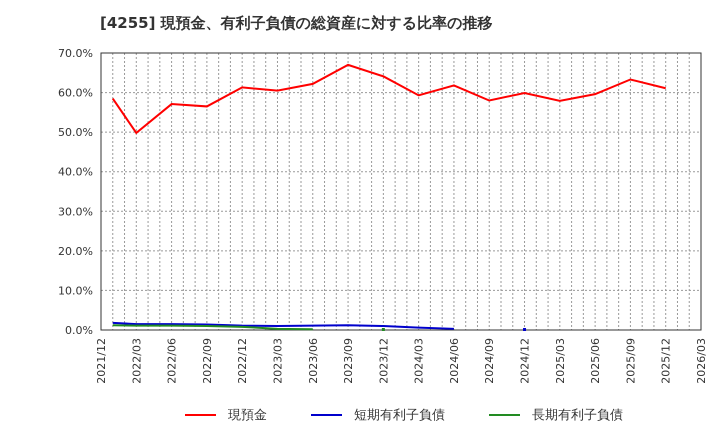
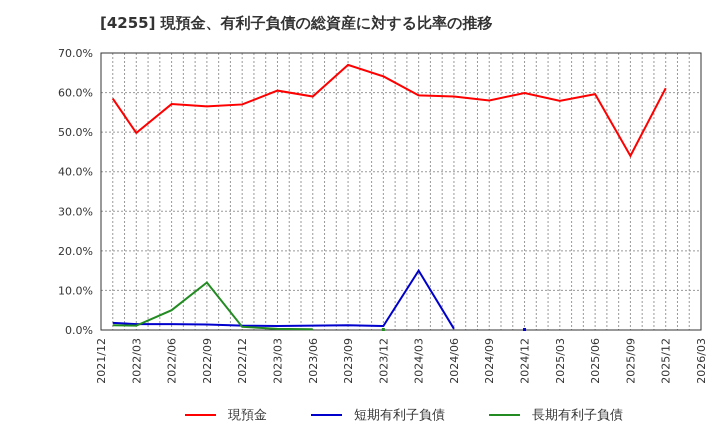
長期有利子負債/2022/06: 1% -> 5%
長期有利子負債/2022/09: 1% -> 12%
現預金/2022/12: 61% -> 57%
現預金/2023/06: 62% -> 59%
短期有利子負債/2024/03: 1% -> 15%
現預金/2024/06: 62% -> 59%
現預金/2025/09: 63% -> 44%
